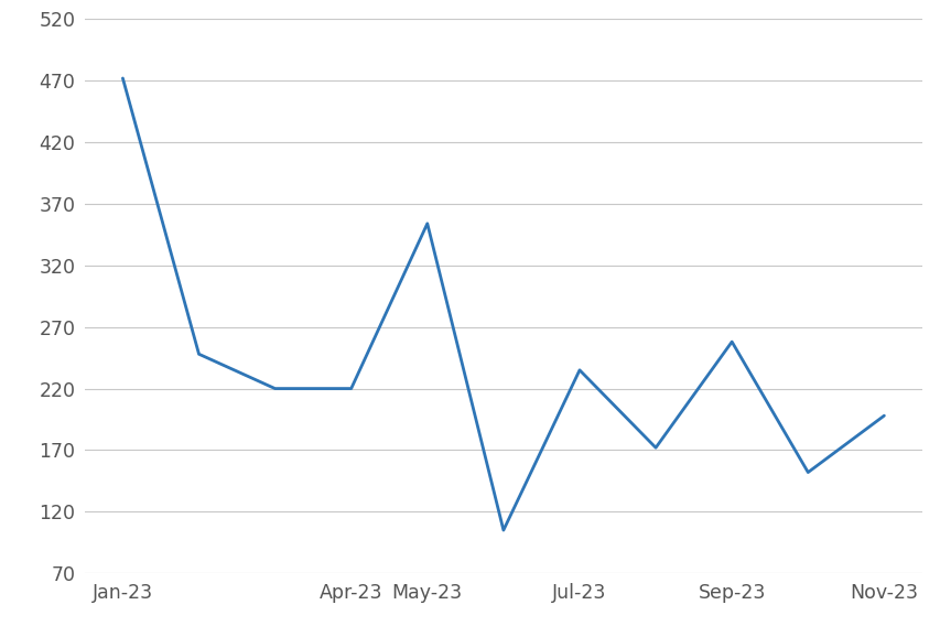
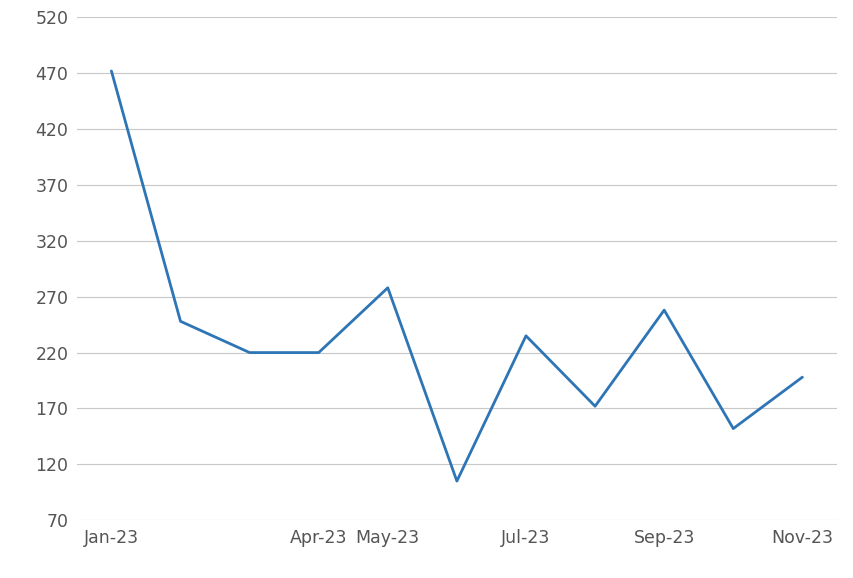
May-23: 354 -> 278
